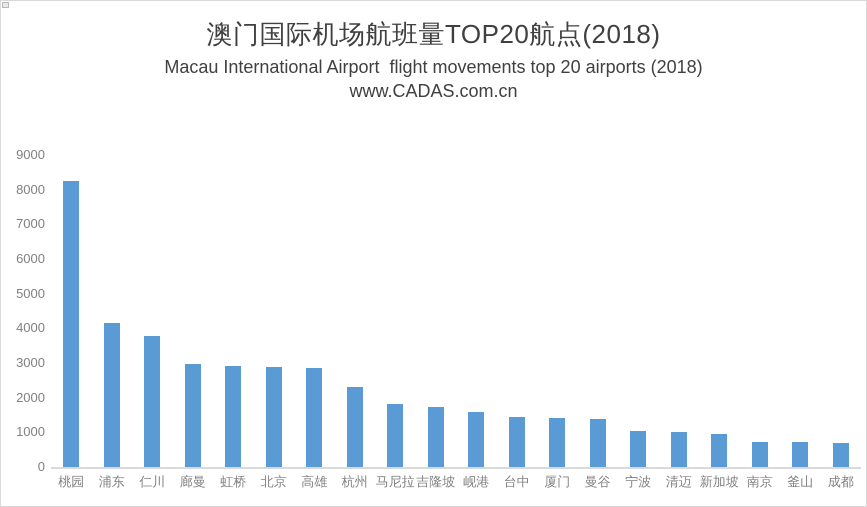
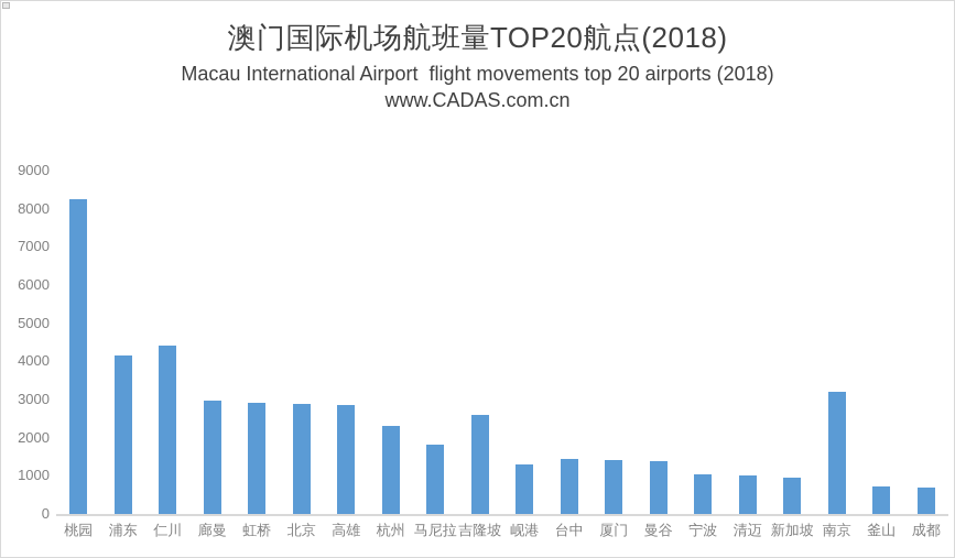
仁川: 3800 -> 4400
吉隆坡: 1700 -> 2600
岘港: 1600 -> 1300
南京: 700 -> 3200
